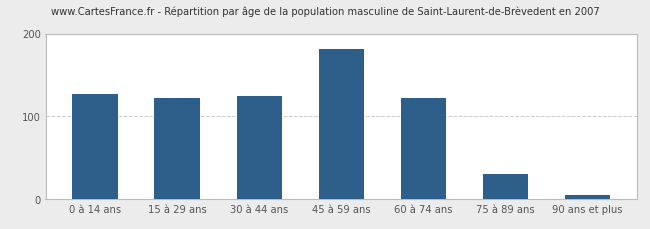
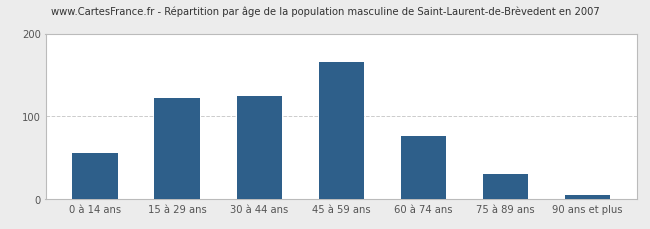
0 à 14 ans: 127 -> 56
45 à 59 ans: 181 -> 166
60 à 74 ans: 122 -> 76
